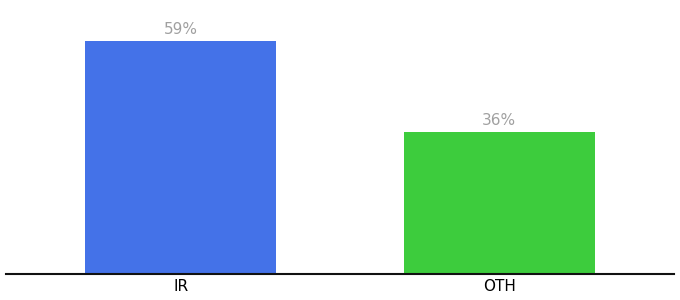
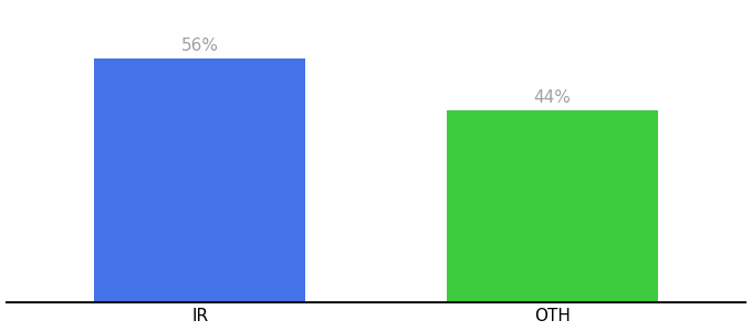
IR: 59% -> 56%
OTH: 36% -> 44%
